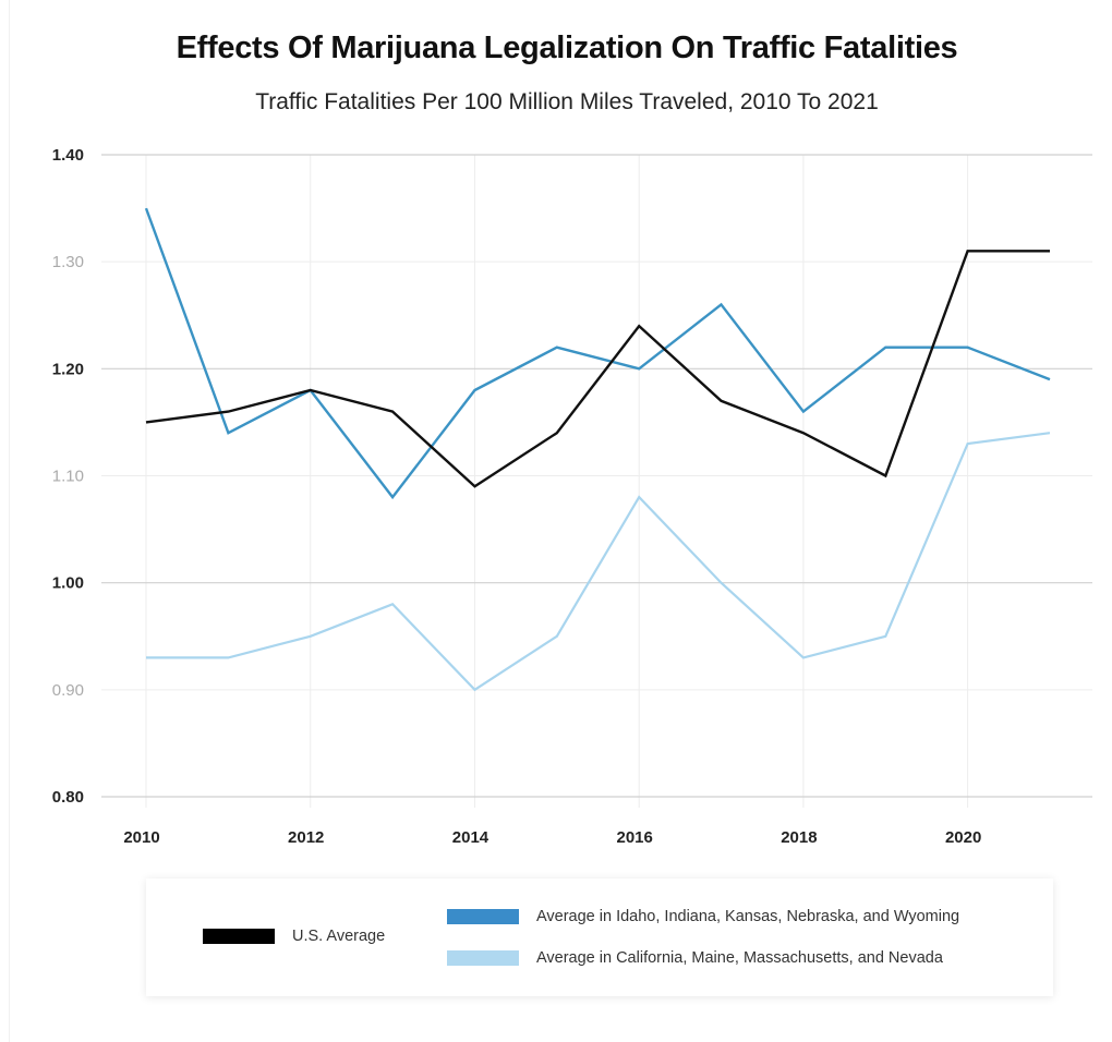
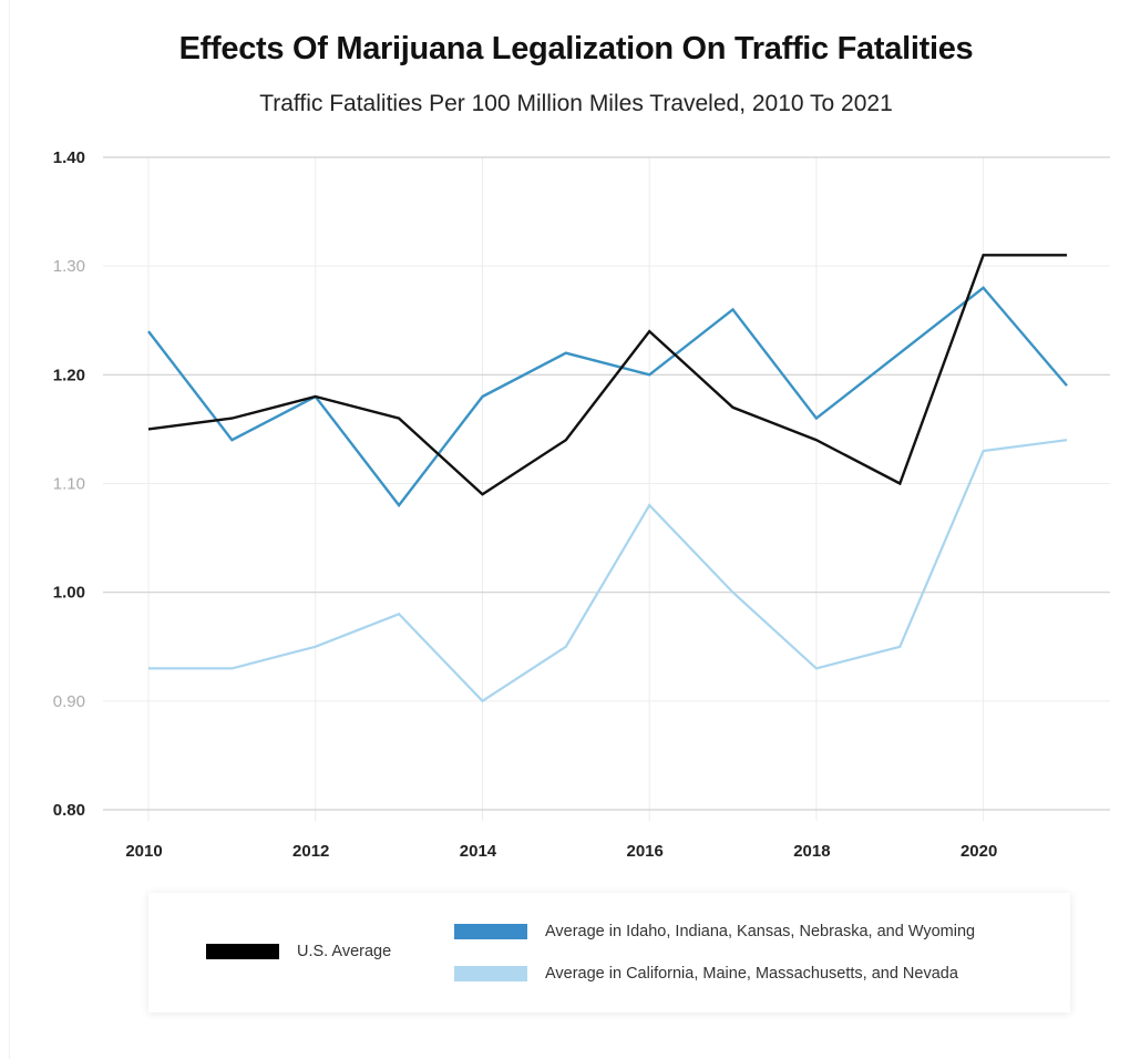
Average in Idaho, Indiana, Kansas, Nebraska, and Wyoming/2010: 1.35 -> 1.24
Average in Idaho, Indiana, Kansas, Nebraska, and Wyoming/2020: 1.22 -> 1.28
